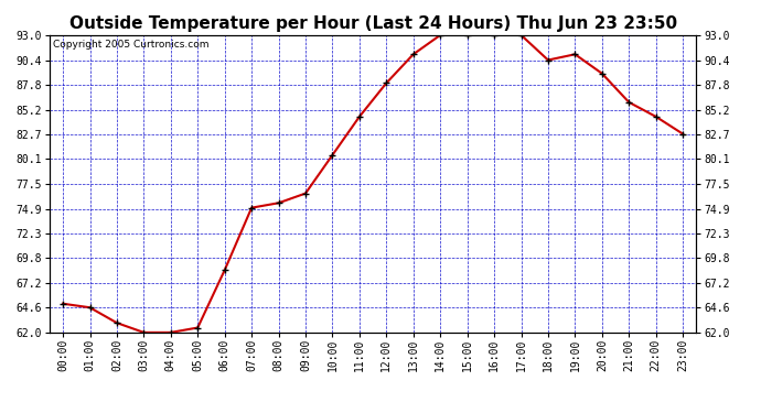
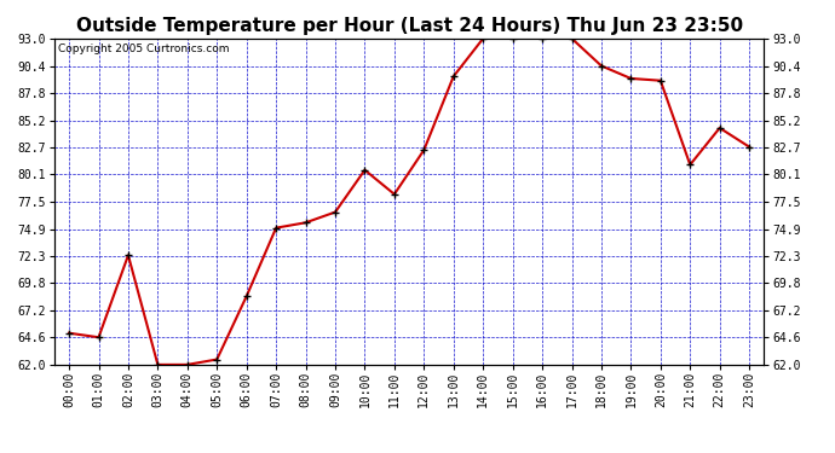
02:00: 63.0 -> 72.4
11:00: 84.5 -> 78.2
12:00: 88.0 -> 82.4
13:00: 91.0 -> 89.4
19:00: 91.0 -> 89.2
21:00: 86.0 -> 81.0
